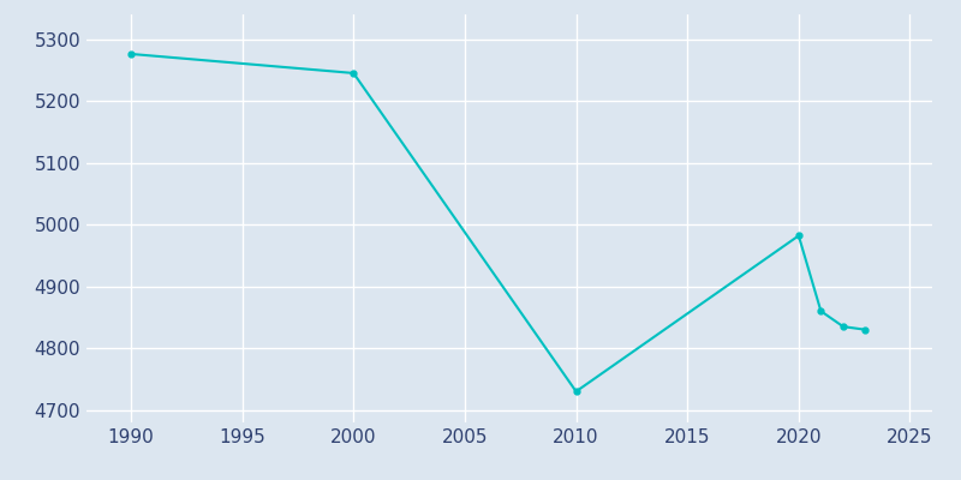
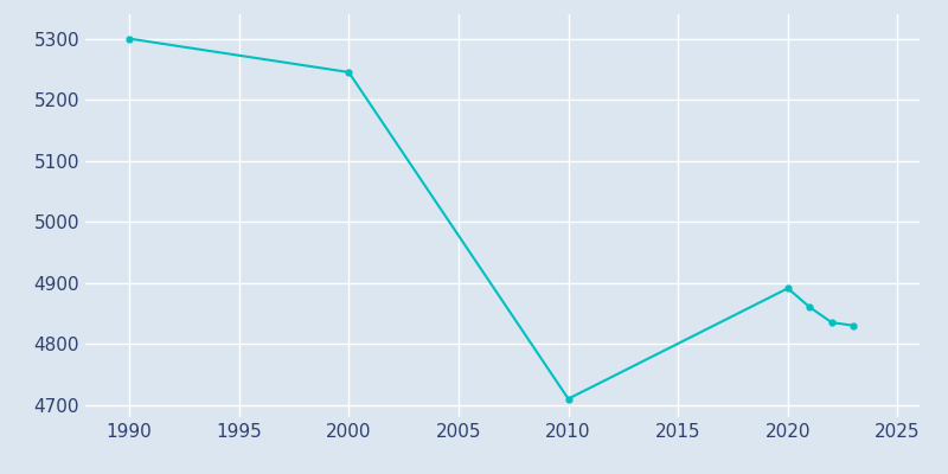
1990: 5276 -> 5300
2010: 4730 -> 4710
2020: 4982 -> 4891
